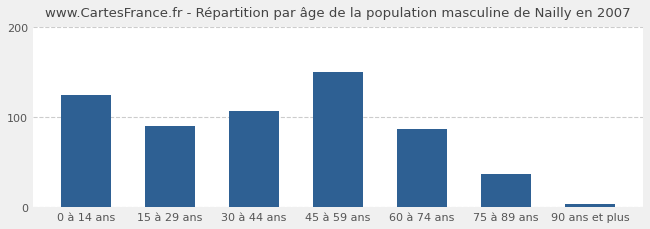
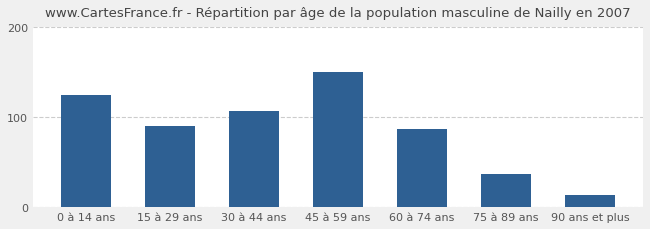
90 ans et plus: 3 -> 14
